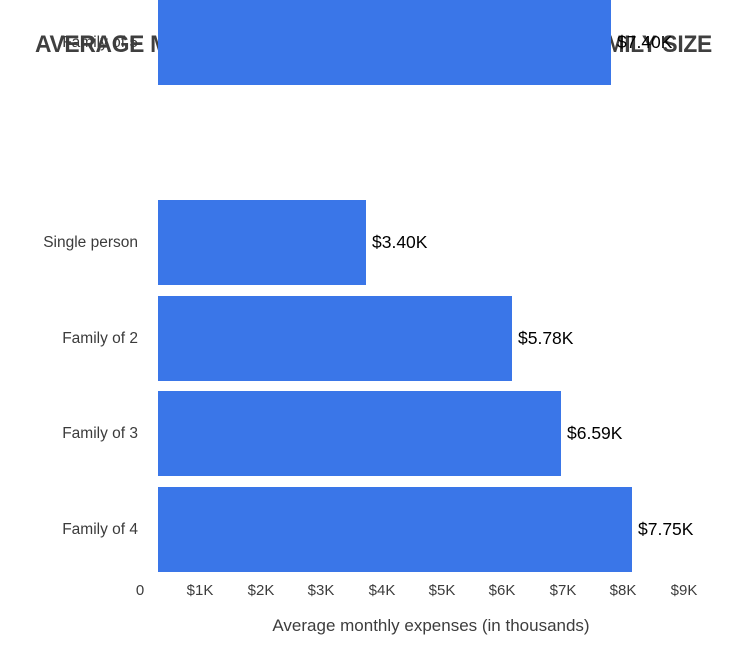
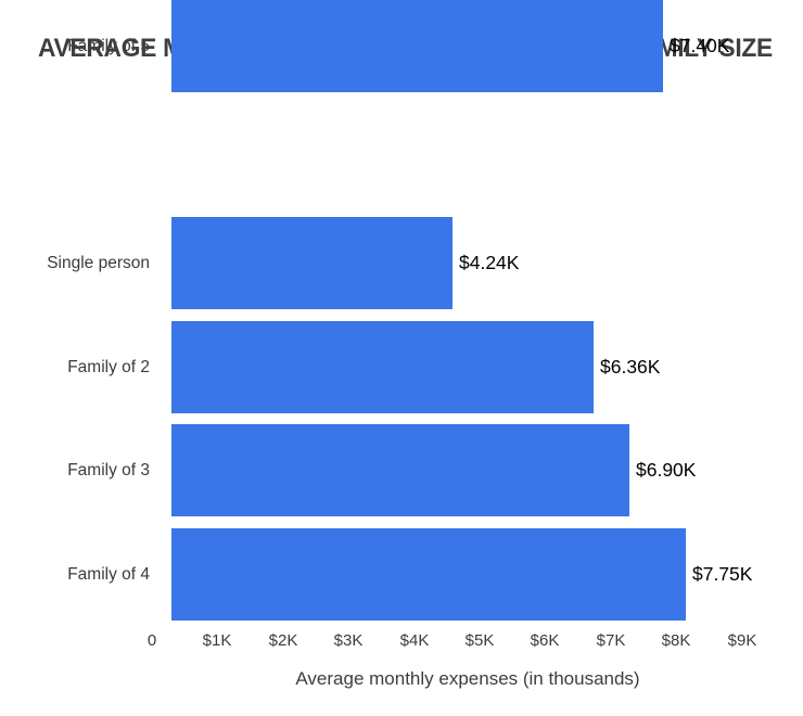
Single person: $3.40K -> $4.24K
Family of 2: $5.78K -> $6.36K
Family of 3: $6.59K -> $6.90K
